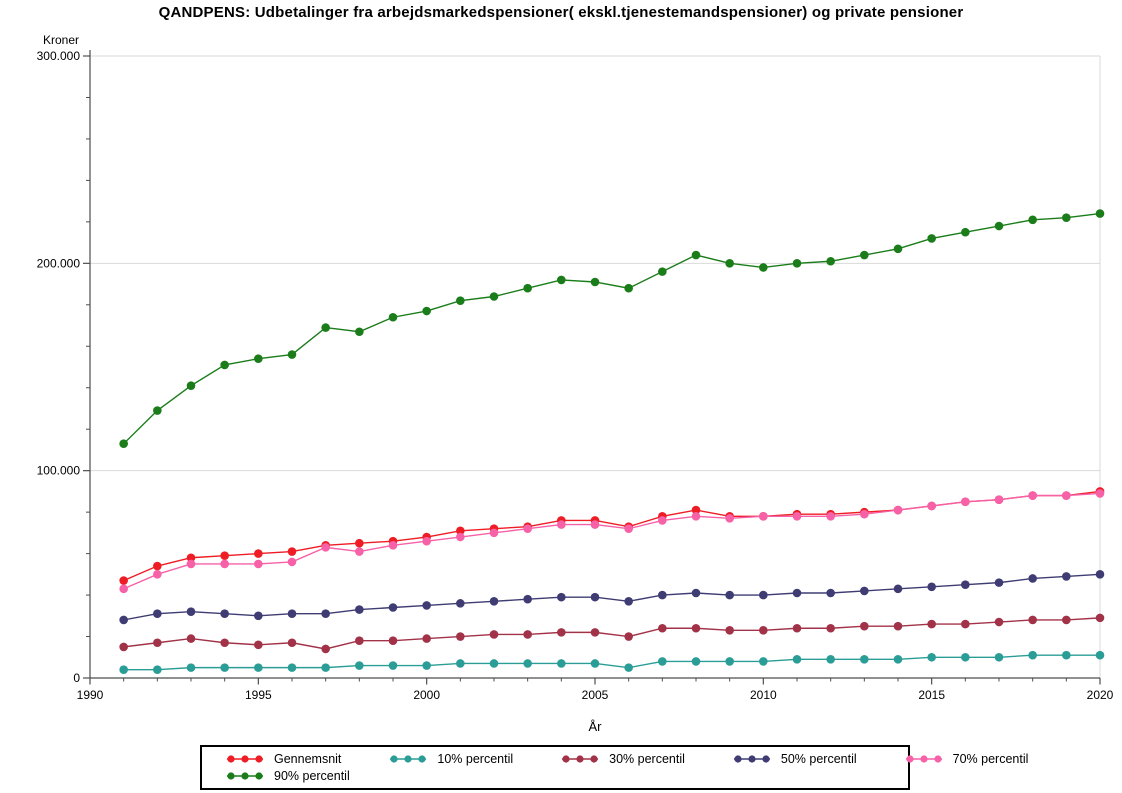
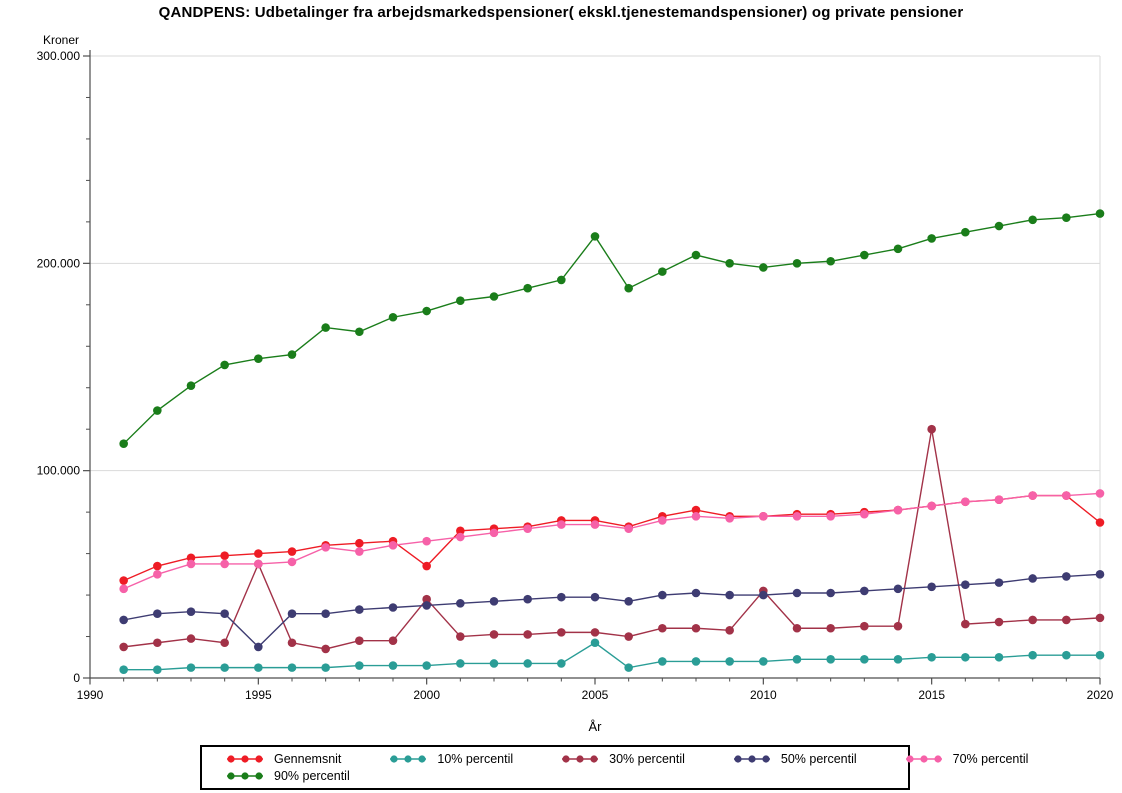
30% percentil/1995: 16000 -> 55000
50% percentil/1995: 30000 -> 15000
Gennemsnit/2000: 68000 -> 54000
30% percentil/2000: 19000 -> 38000
10% percentil/2005: 7000 -> 17000
90% percentil/2005: 191000 -> 213000
30% percentil/2010: 23000 -> 42000
30% percentil/2015: 26000 -> 120000
Gennemsnit/2020: 90000 -> 75000
